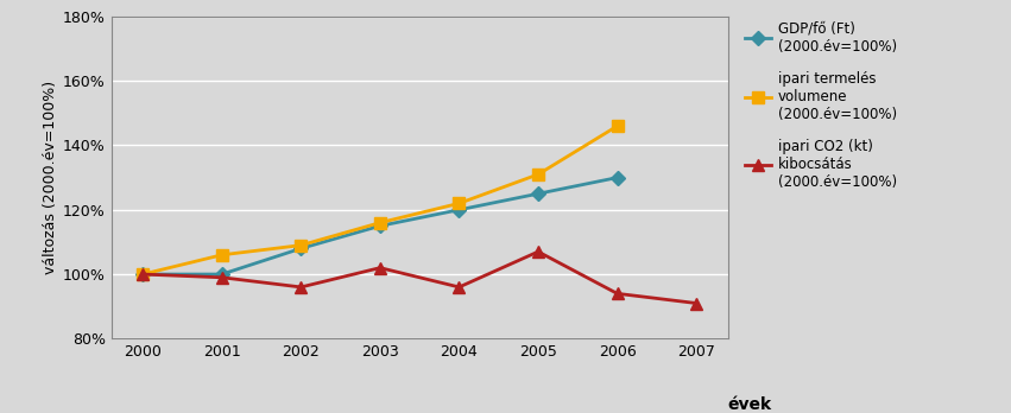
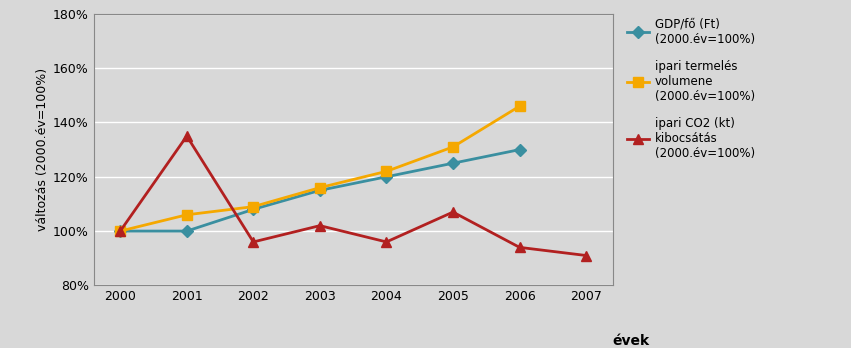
ipari CO2 (kt) kibocsátás (2000.év=100%)/2001: 99% -> 135%
